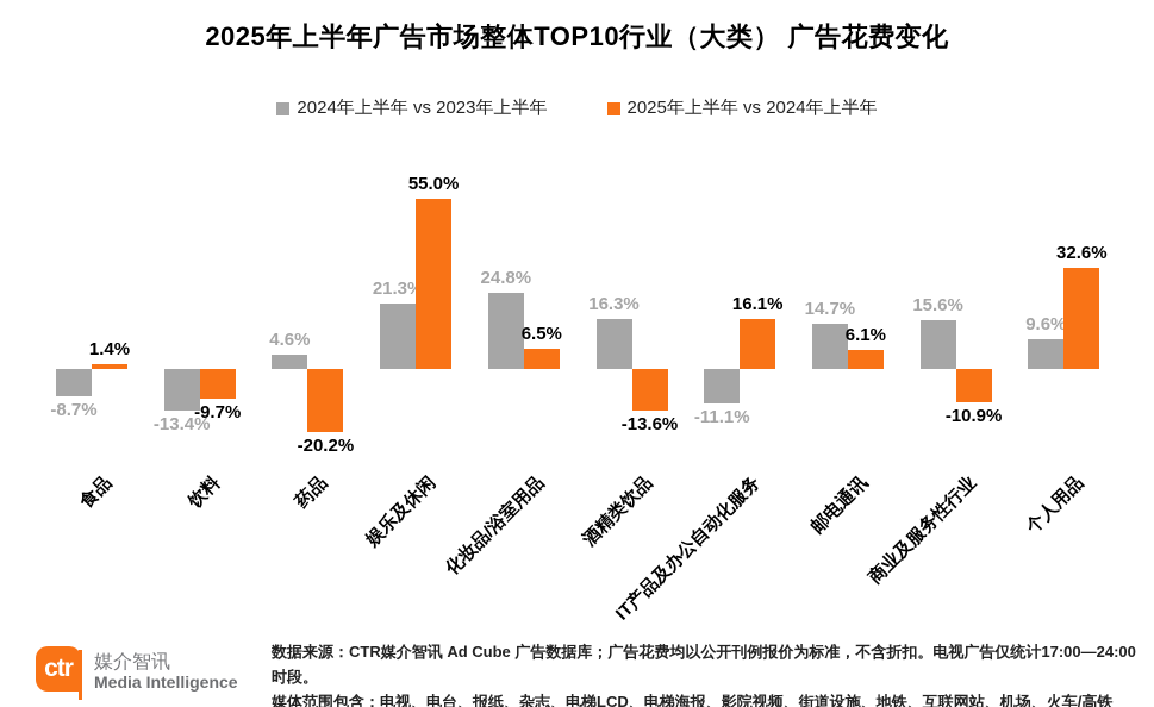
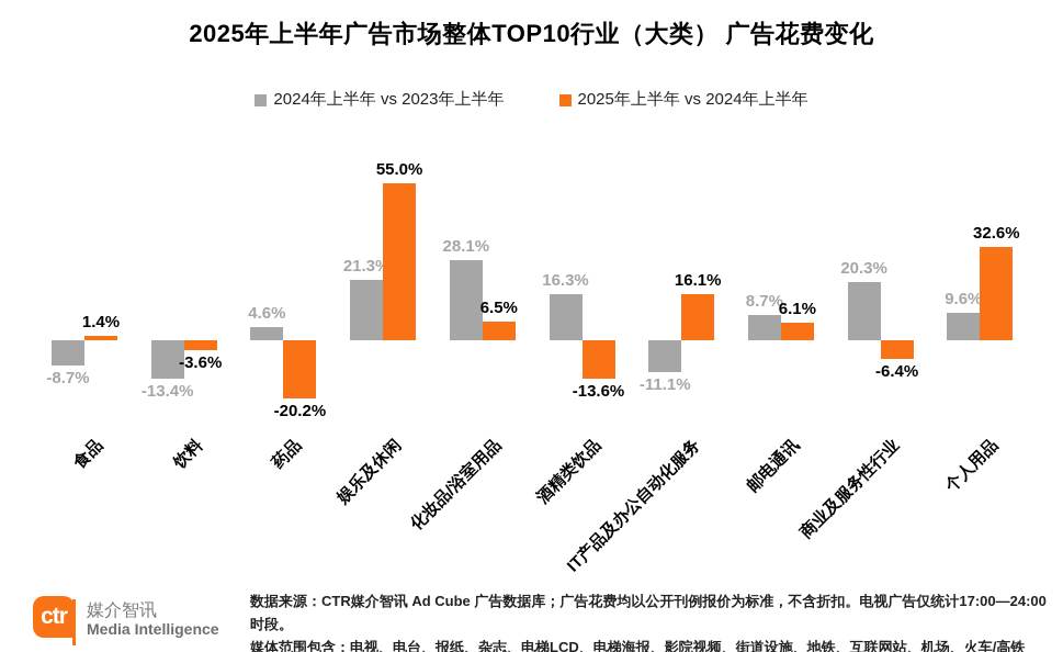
2025年上半年 vs 2024年上半年/饮料: -9.7% -> -3.6%
2024年上半年 vs 2023年上半年/化妆品/浴室用品: 24.8% -> 28.1%
2024年上半年 vs 2023年上半年/邮电通讯: 14.7% -> 8.7%
2024年上半年 vs 2023年上半年/商业及服务性行业: 15.6% -> 20.3%
2025年上半年 vs 2024年上半年/商业及服务性行业: -10.9% -> -6.4%
